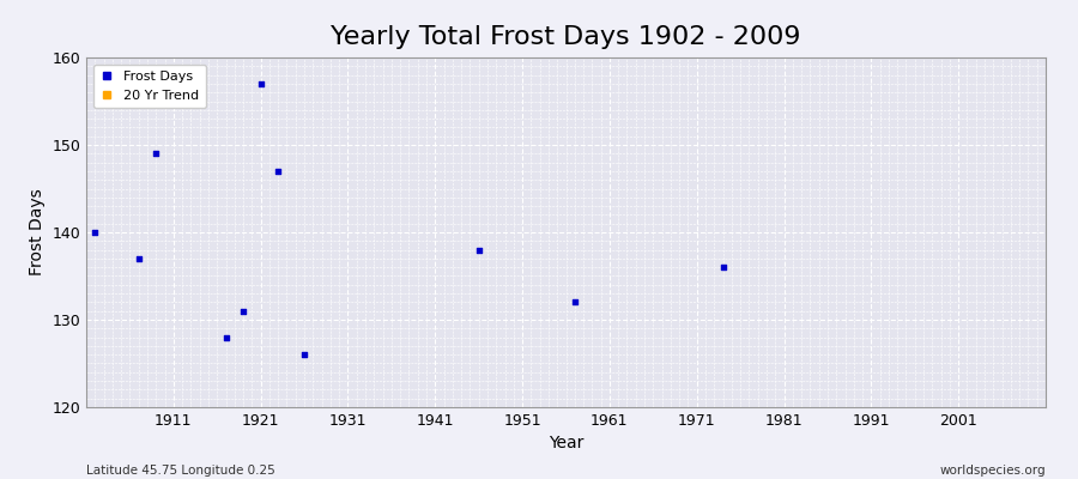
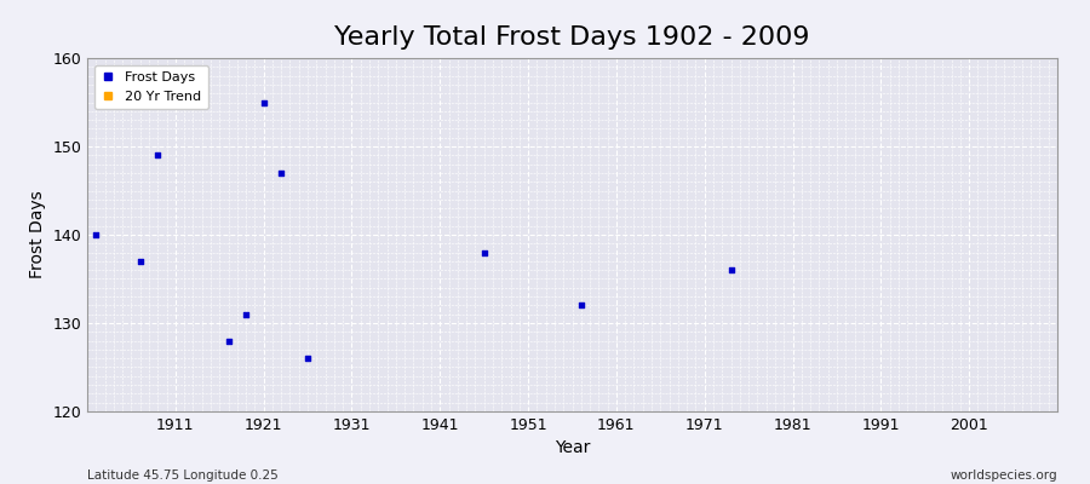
1921: 157 -> 155
